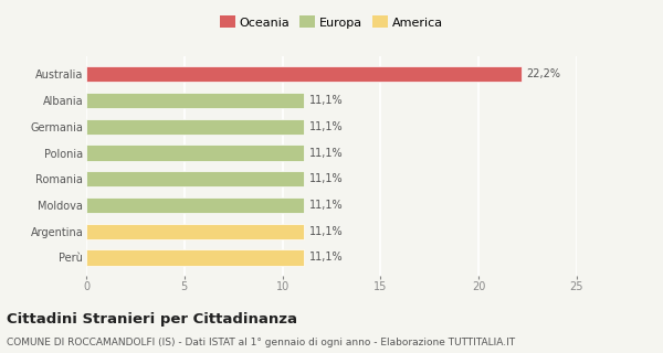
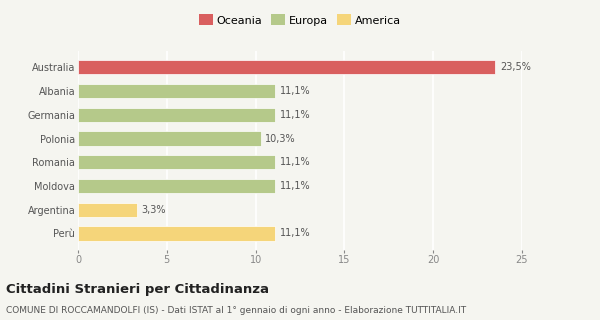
Australia: 22,2% -> 23,5%
Polonia: 11,1% -> 10,3%
Argentina: 11,1% -> 3,3%
